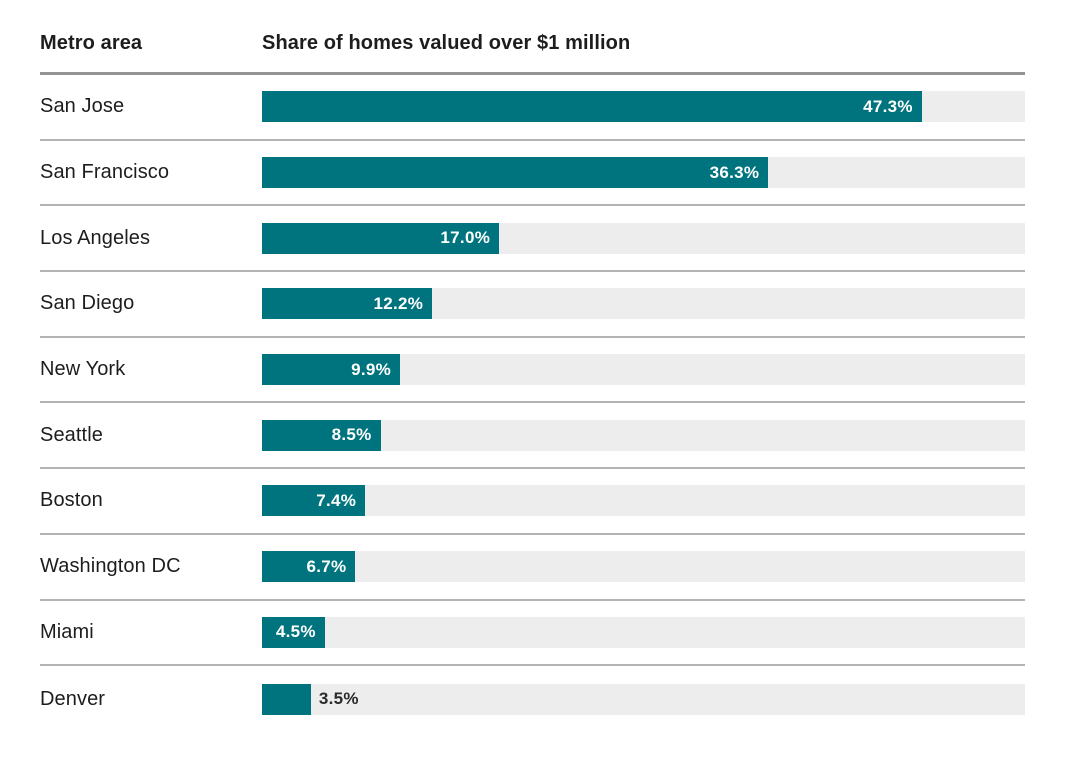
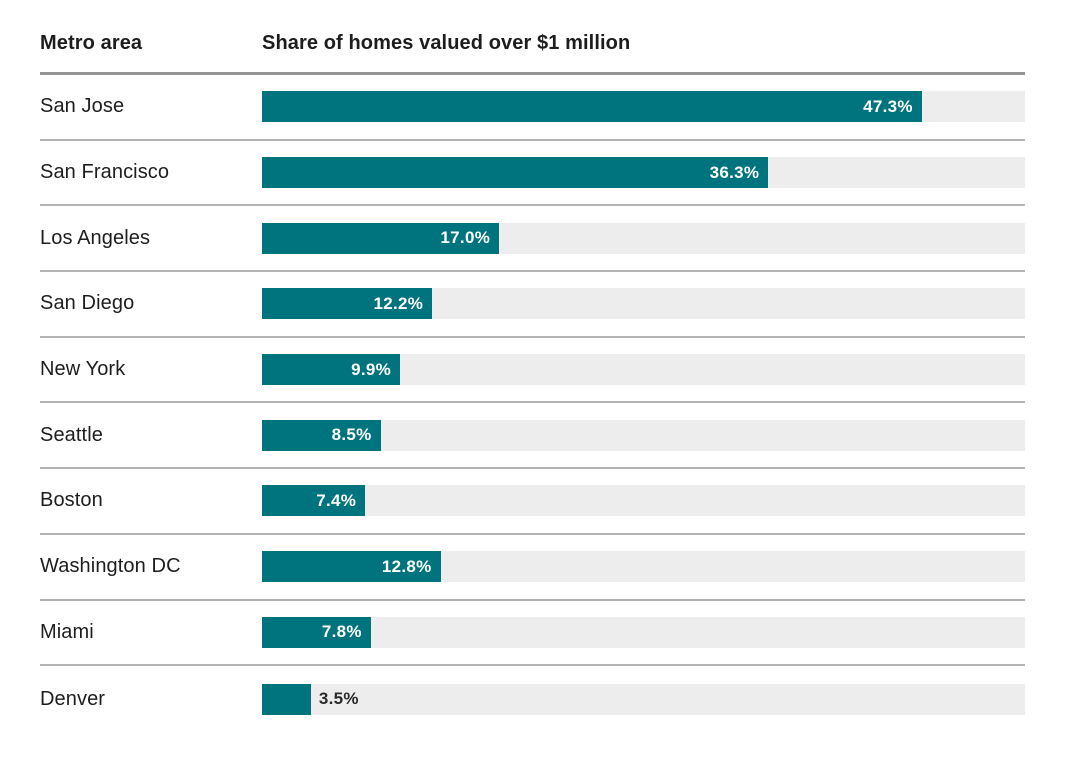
Washington DC: 6.7% -> 12.8%
Miami: 4.5% -> 7.8%
